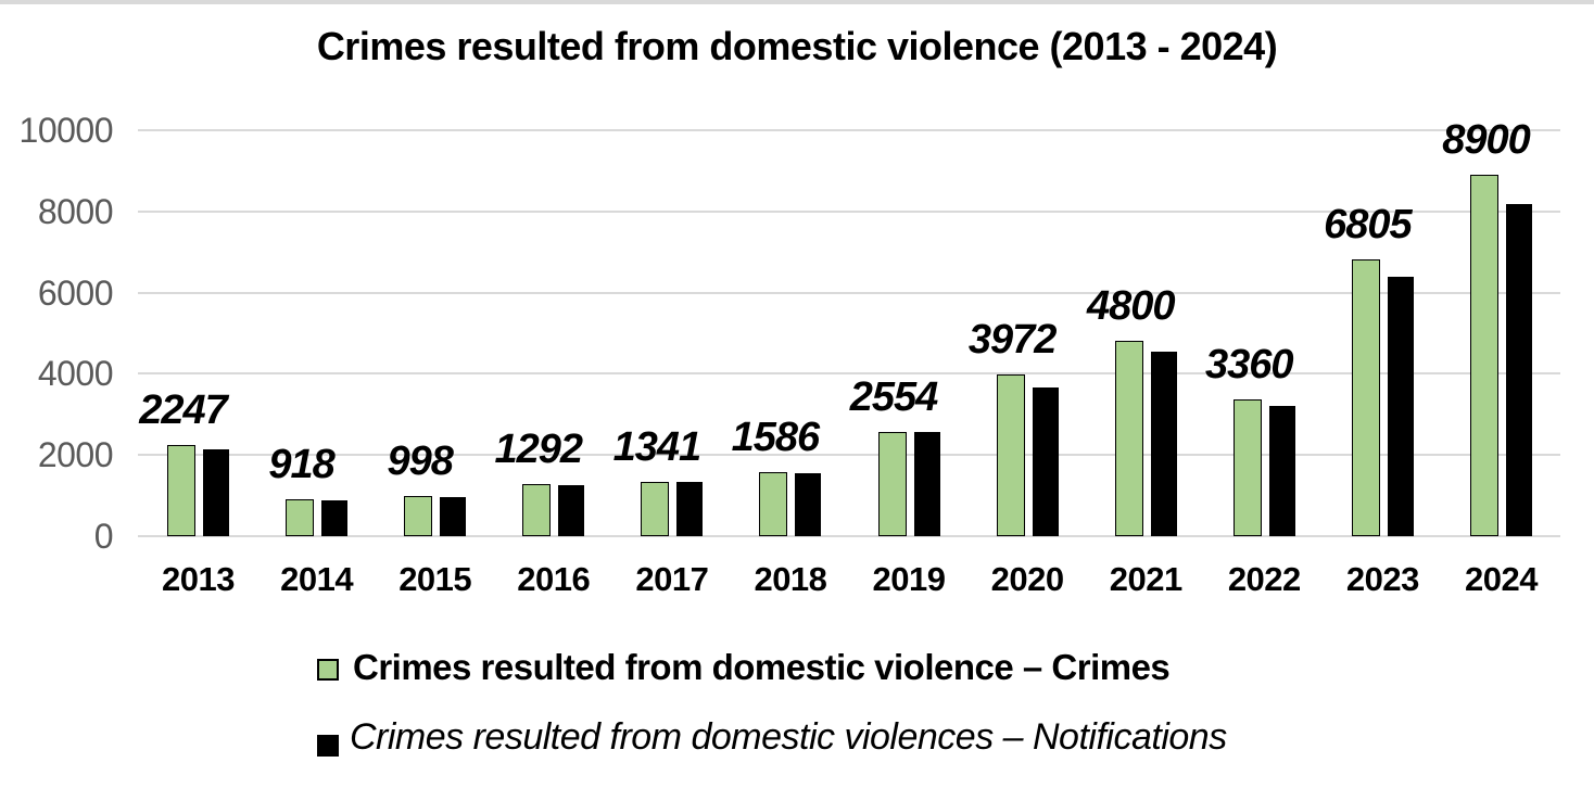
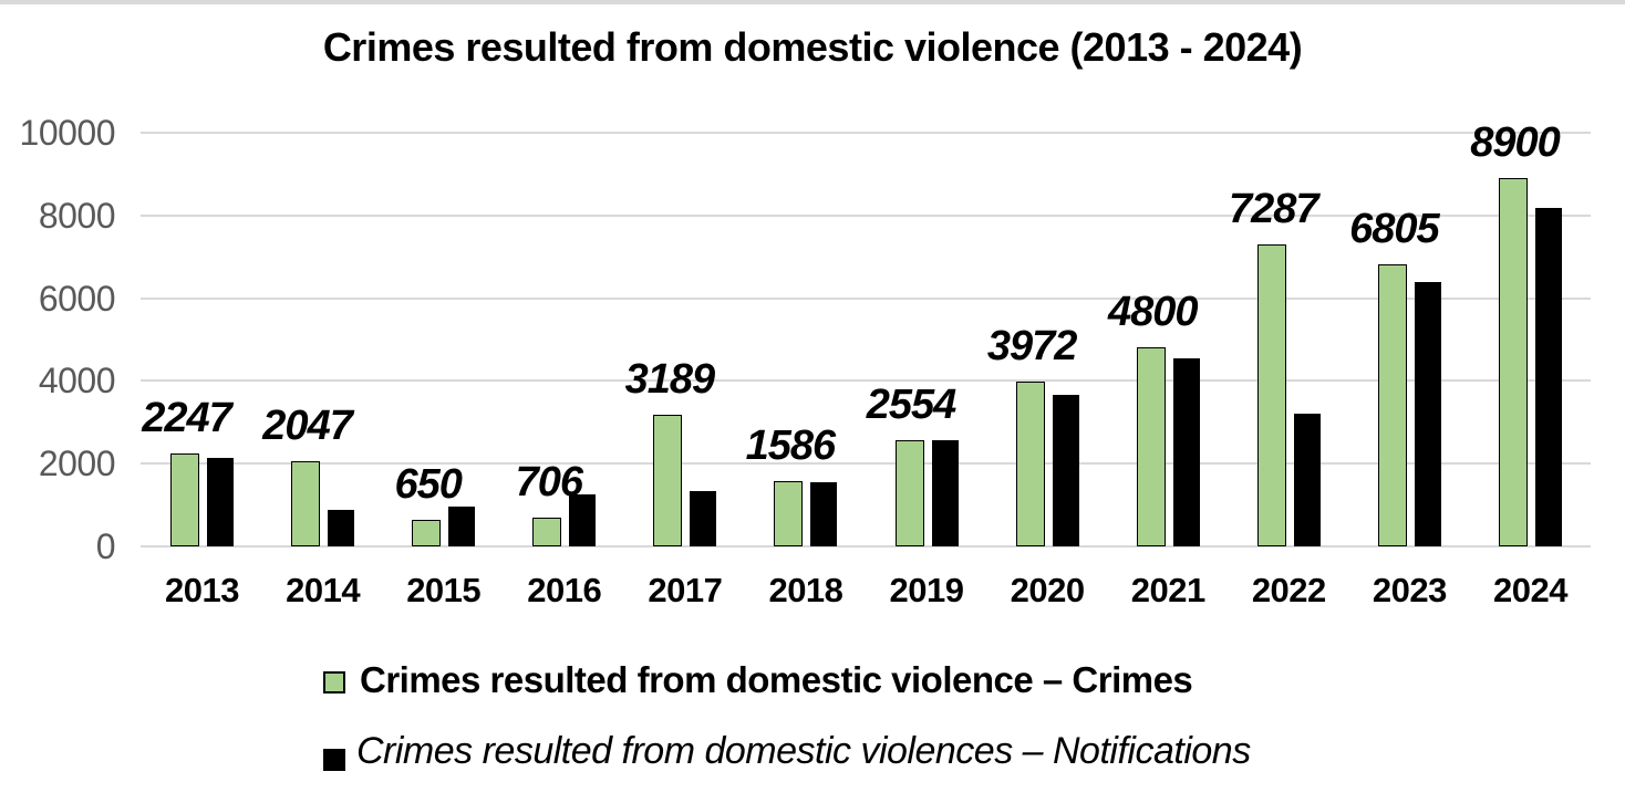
Crimes resulted from domestic violence – Crimes/2014: 918 -> 2047
Crimes resulted from domestic violence – Crimes/2015: 998 -> 650
Crimes resulted from domestic violence – Crimes/2016: 1292 -> 706
Crimes resulted from domestic violence – Crimes/2017: 1341 -> 3189
Crimes resulted from domestic violence – Crimes/2022: 3360 -> 7287
